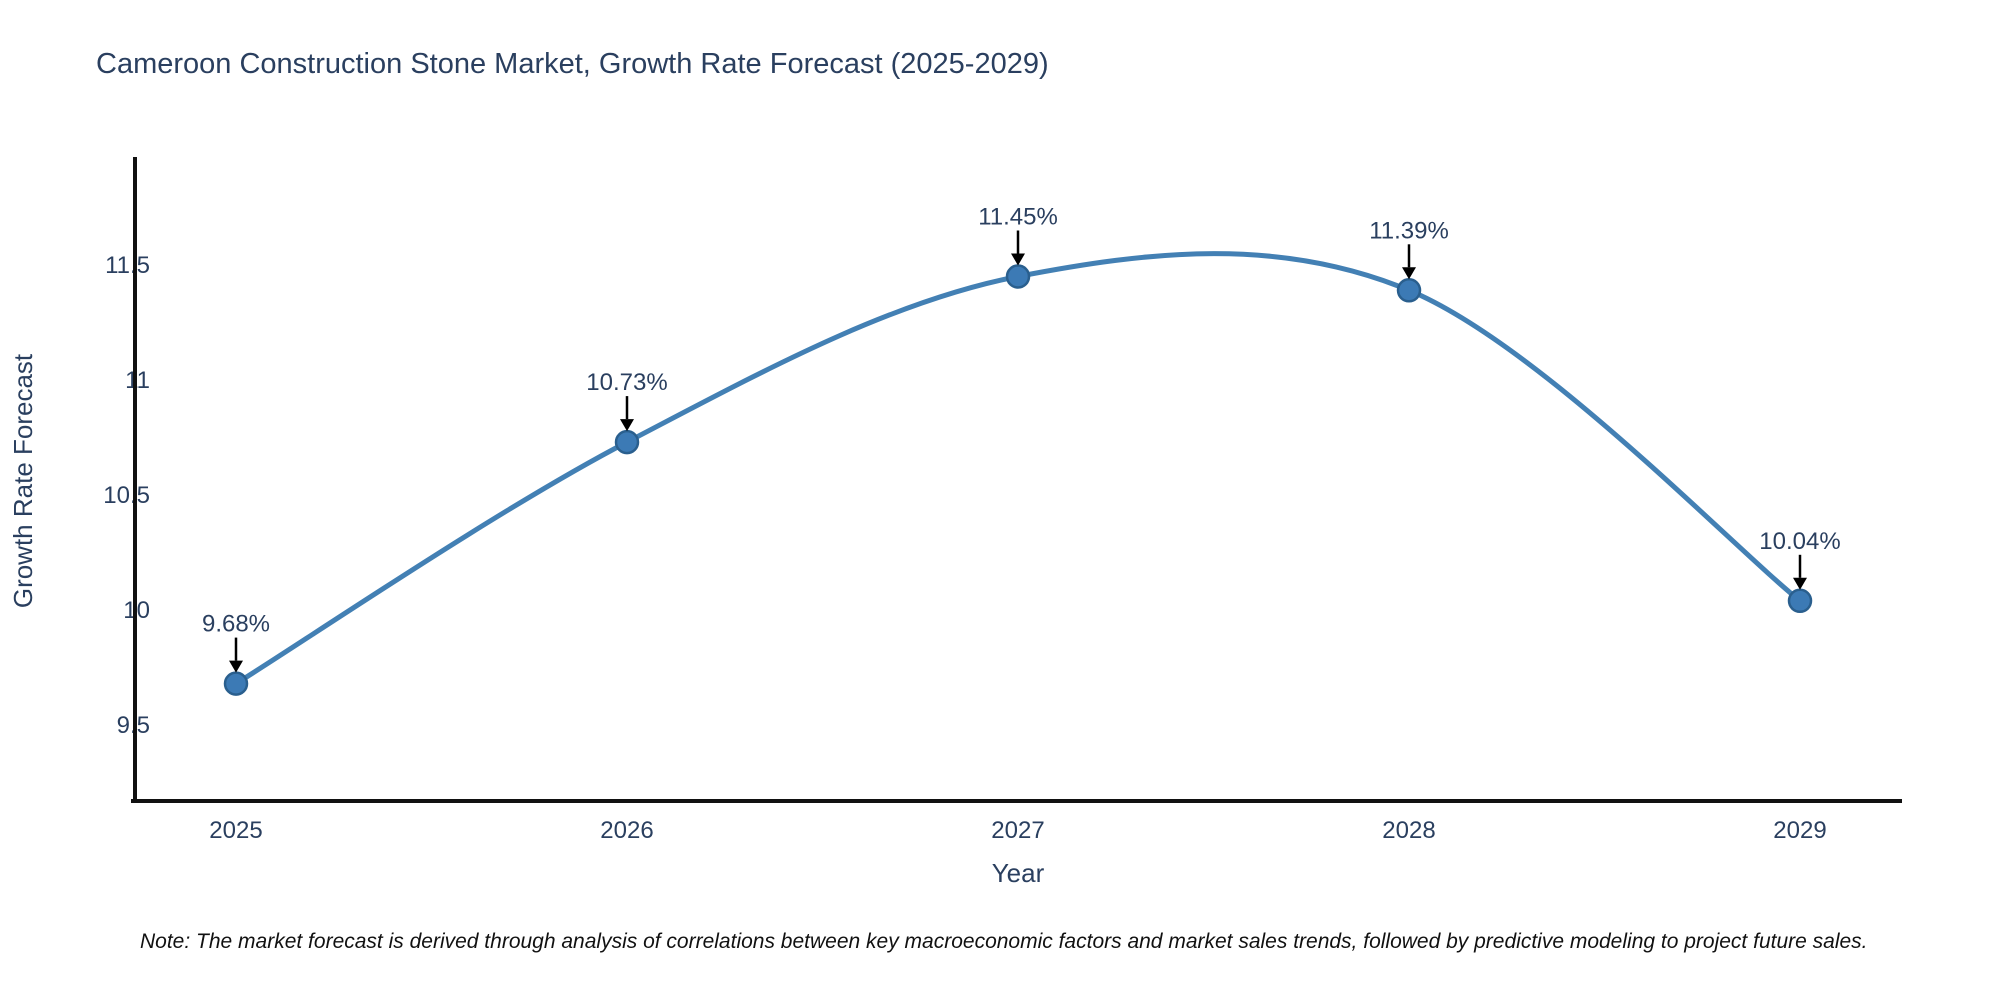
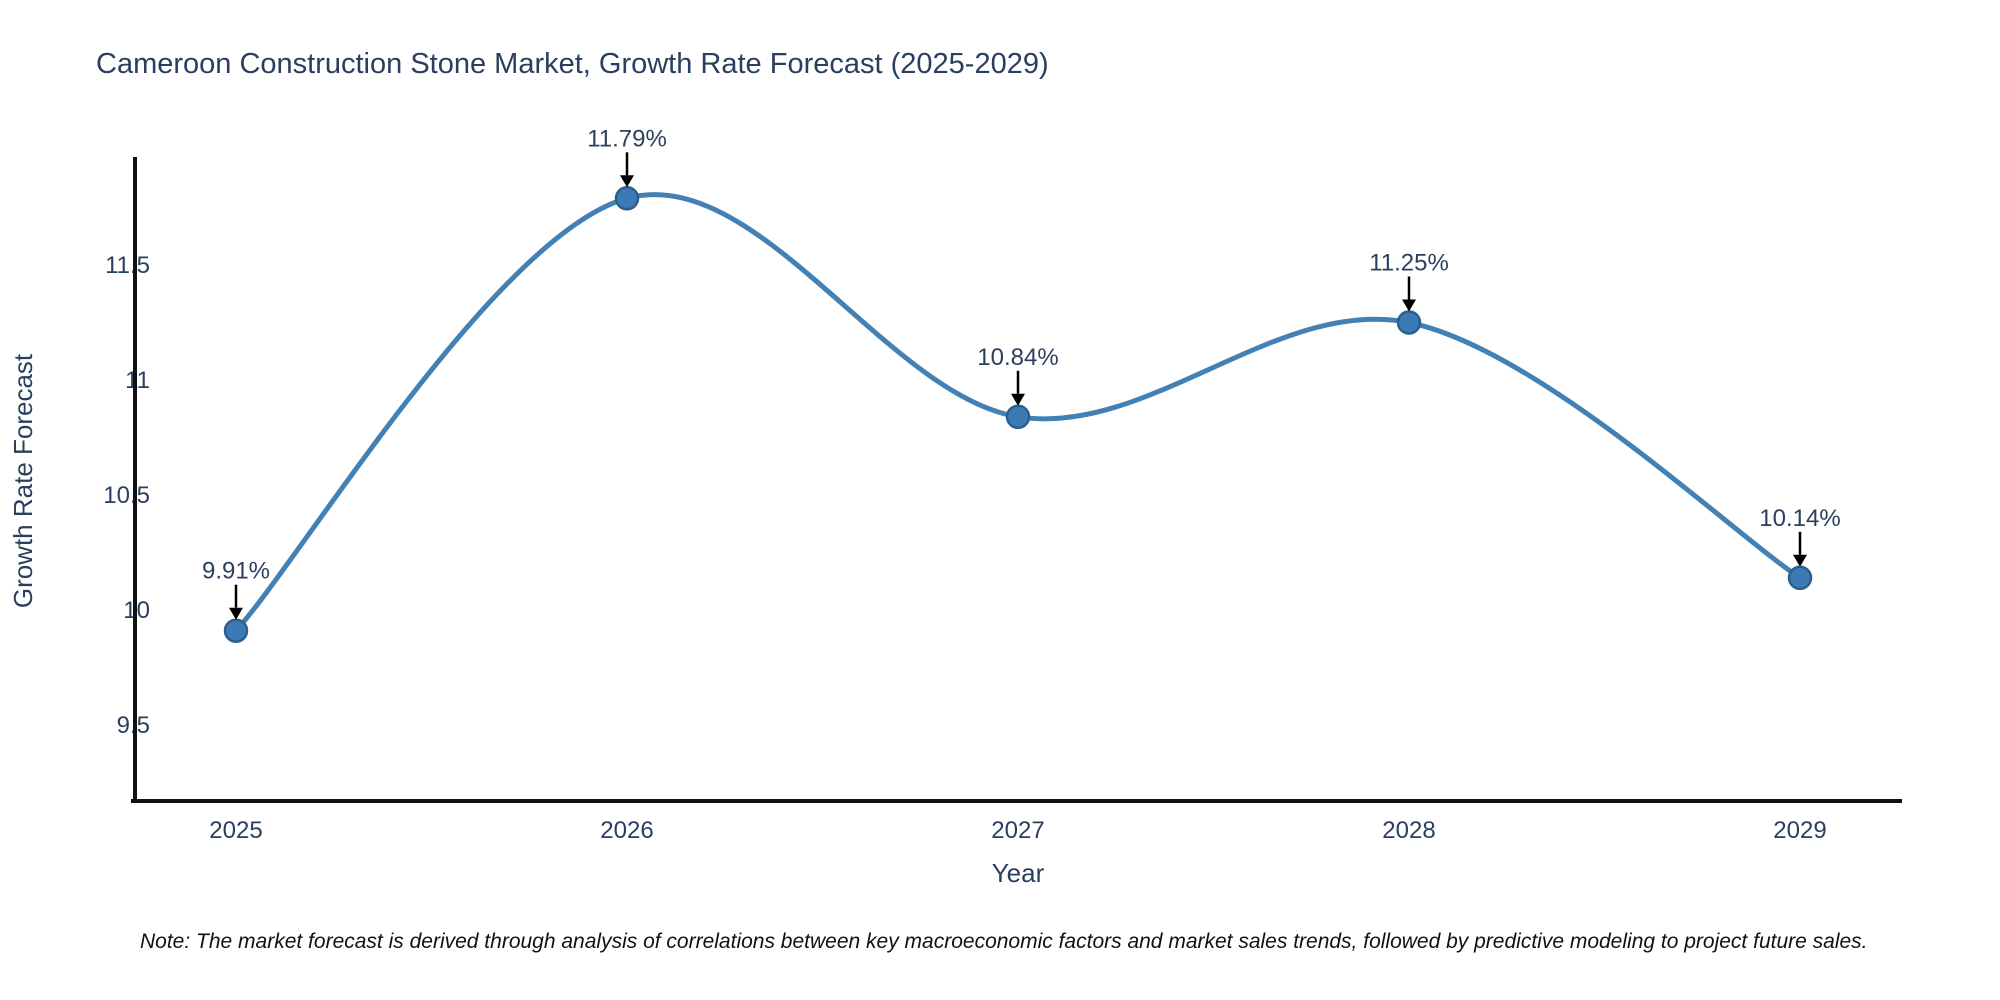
2025: 9.68% -> 9.91%
2026: 10.73% -> 11.79%
2027: 11.45% -> 10.84%
2028: 11.39% -> 11.25%
2029: 10.04% -> 10.14%
